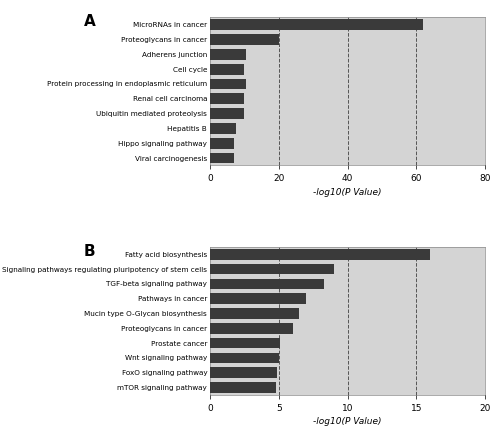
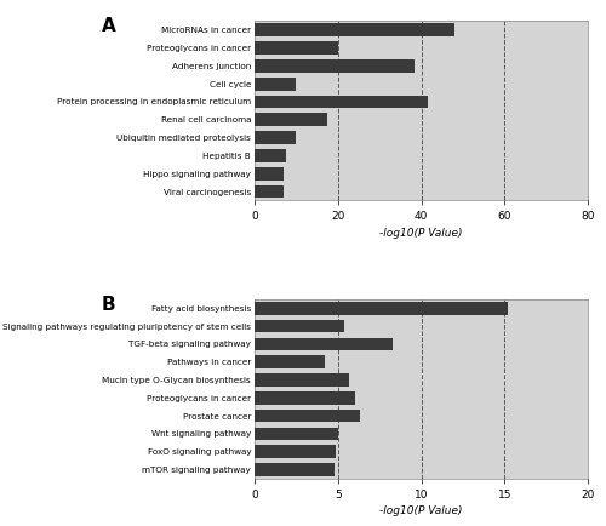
MicroRNAs in cancer: 62.0 -> 48.0
Adherens junction: 10.5 -> 38.5
Protein processing in endoplasmic reticulum: 10.5 -> 41.5
Renal cell carcinoma: 10.0 -> 17.5
Fatty acid biosynthesis: 16.0 -> 15.2
Signaling pathways regulating pluripotency of stem cells: 9.0 -> 5.4
Pathways in cancer: 7.0 -> 4.2
Mucin type O-Glycan biosynthesis: 6.5 -> 5.7
Prostate cancer: 5.1 -> 6.3
